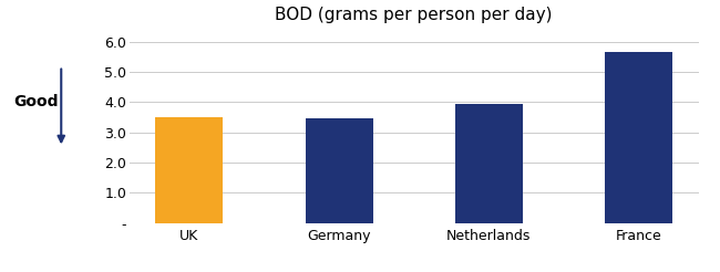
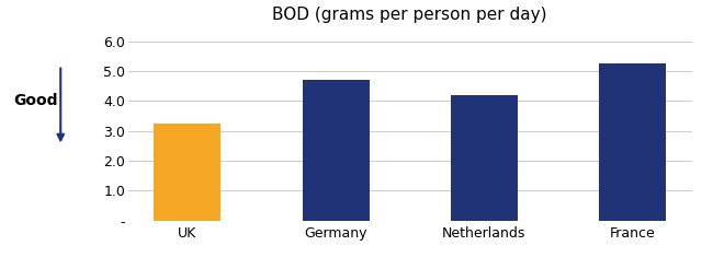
UK: 3.50 -> 3.25
Germany: 3.45 -> 4.70
Netherlands: 3.95 -> 4.20
France: 5.65 -> 5.25
